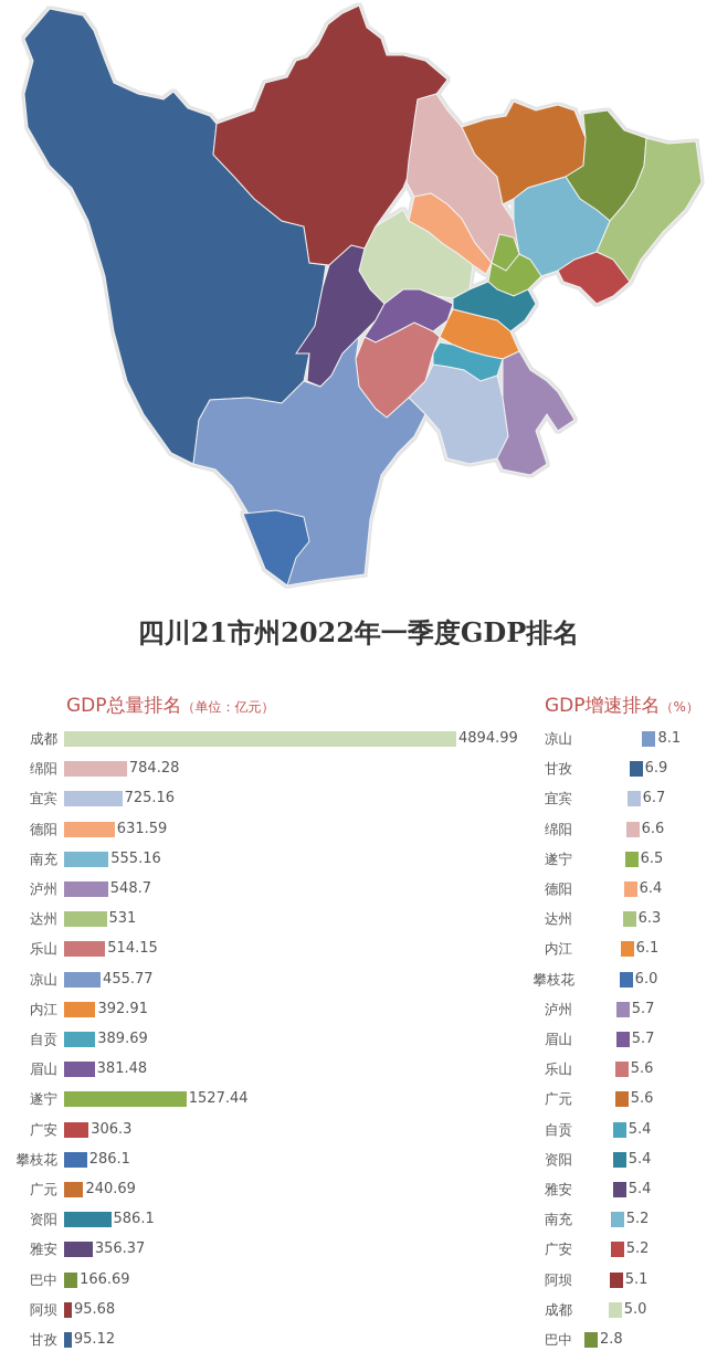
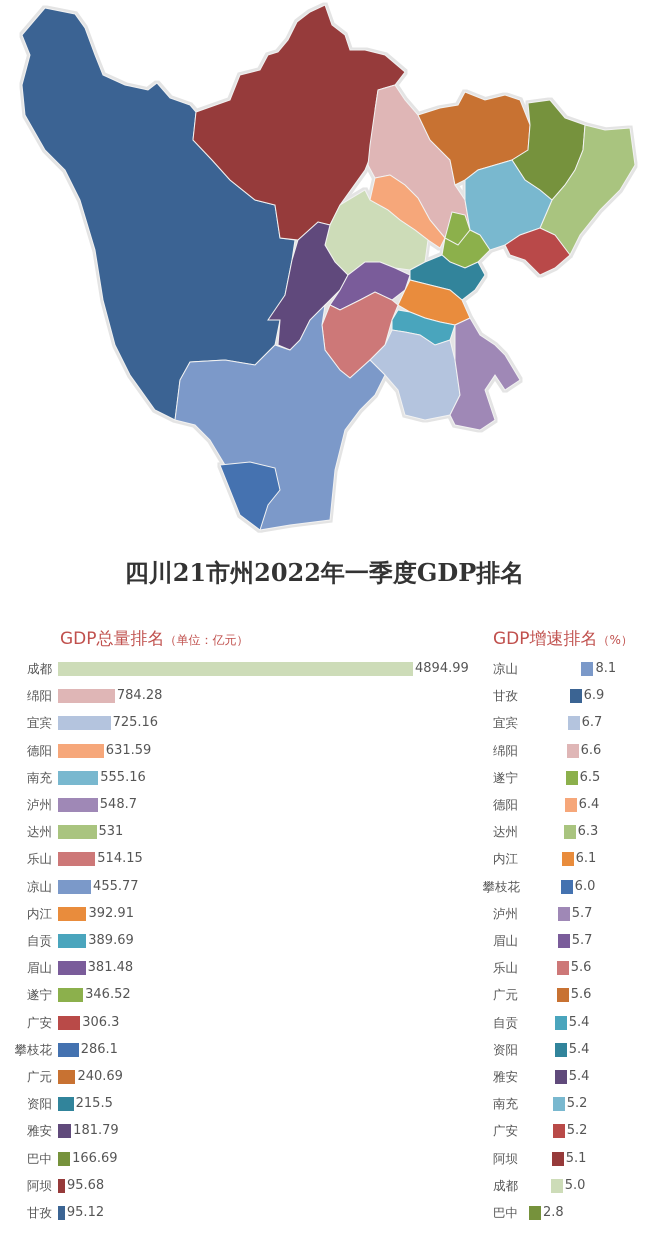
GDP总量排名（单位：亿元）/遂宁: 1527.44 -> 346.52
GDP总量排名（单位：亿元）/资阳: 586.1 -> 215.5
GDP总量排名（单位：亿元）/雅安: 356.37 -> 181.79
